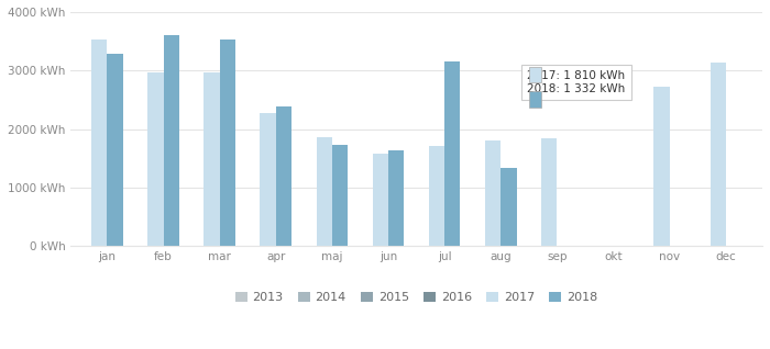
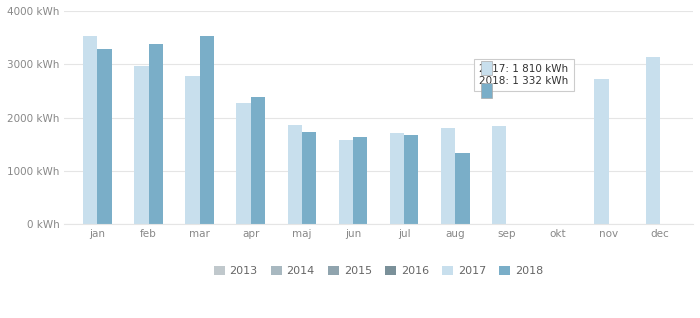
2018/feb: 3600 kWh -> 3380 kWh
2017/mar: 2960 kWh -> 2780 kWh
2018/jul: 3160 kWh -> 1680 kWh
